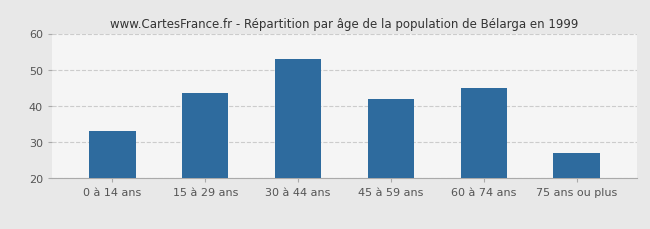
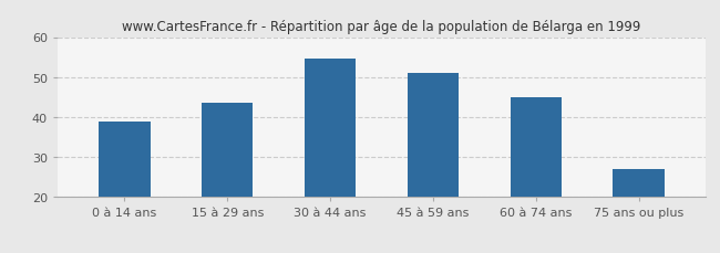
0 à 14 ans: 33.0 -> 39.0
30 à 44 ans: 53.0 -> 54.5
45 à 59 ans: 42.0 -> 51.0
